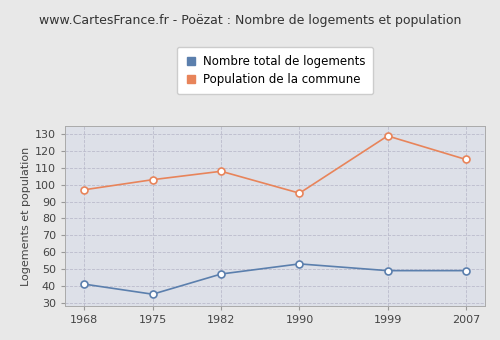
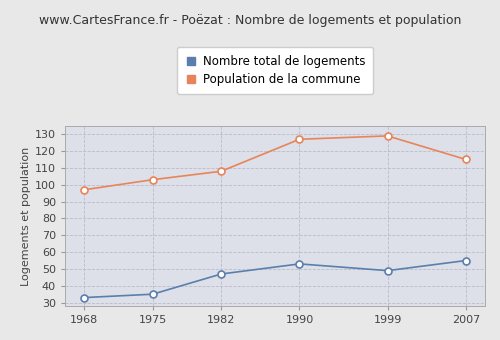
Nombre total de logements/1968: 41 -> 33
Population de la commune/1990: 95 -> 127
Nombre total de logements/2007: 49 -> 55
